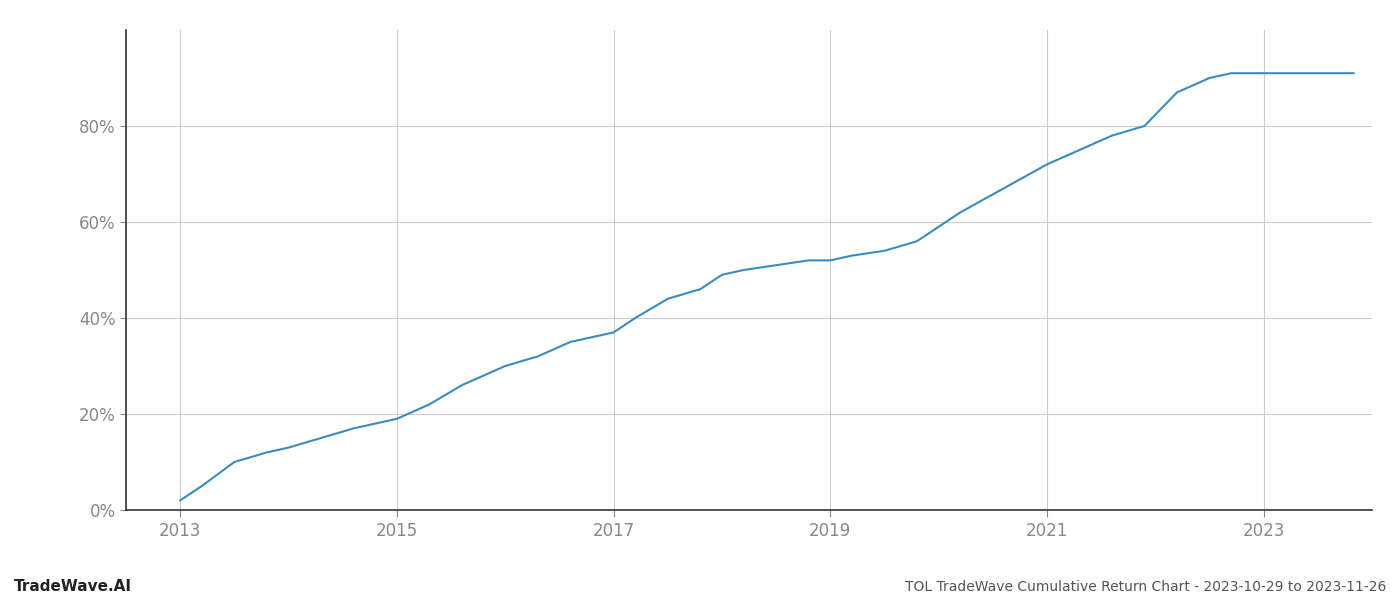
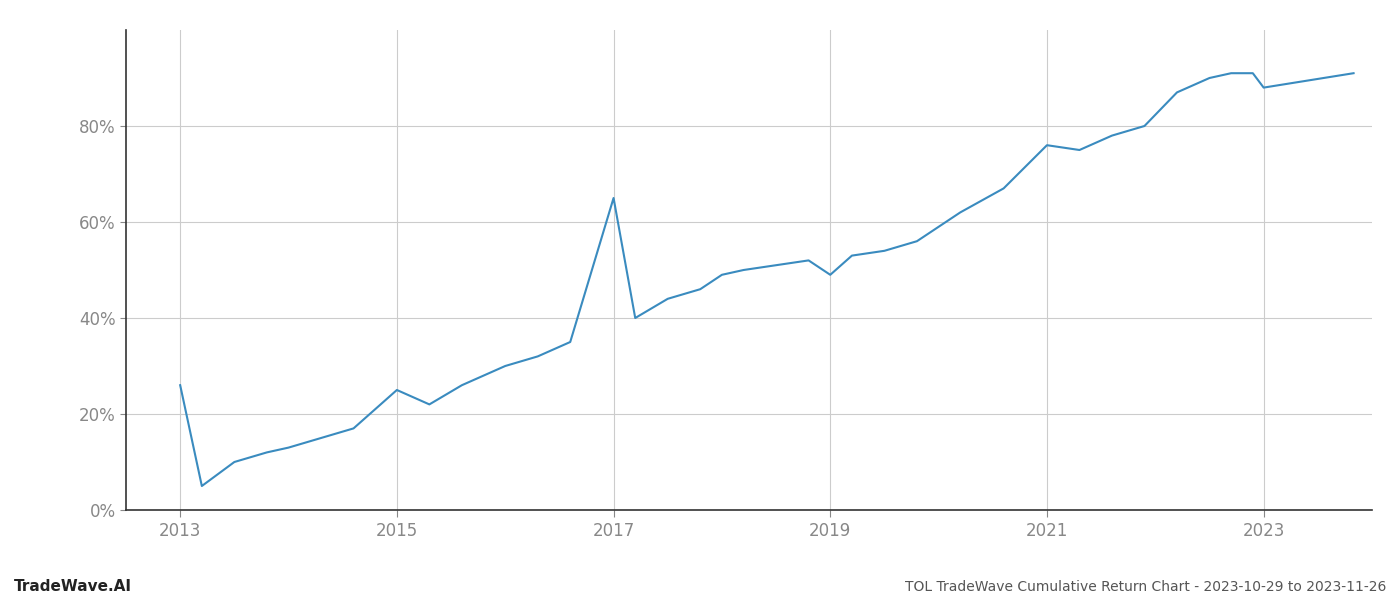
2013: 2% -> 26%
2015: 19% -> 25%
2017: 37% -> 65%
2019: 52% -> 49%
2021: 72% -> 76%
2023: 91% -> 88%
